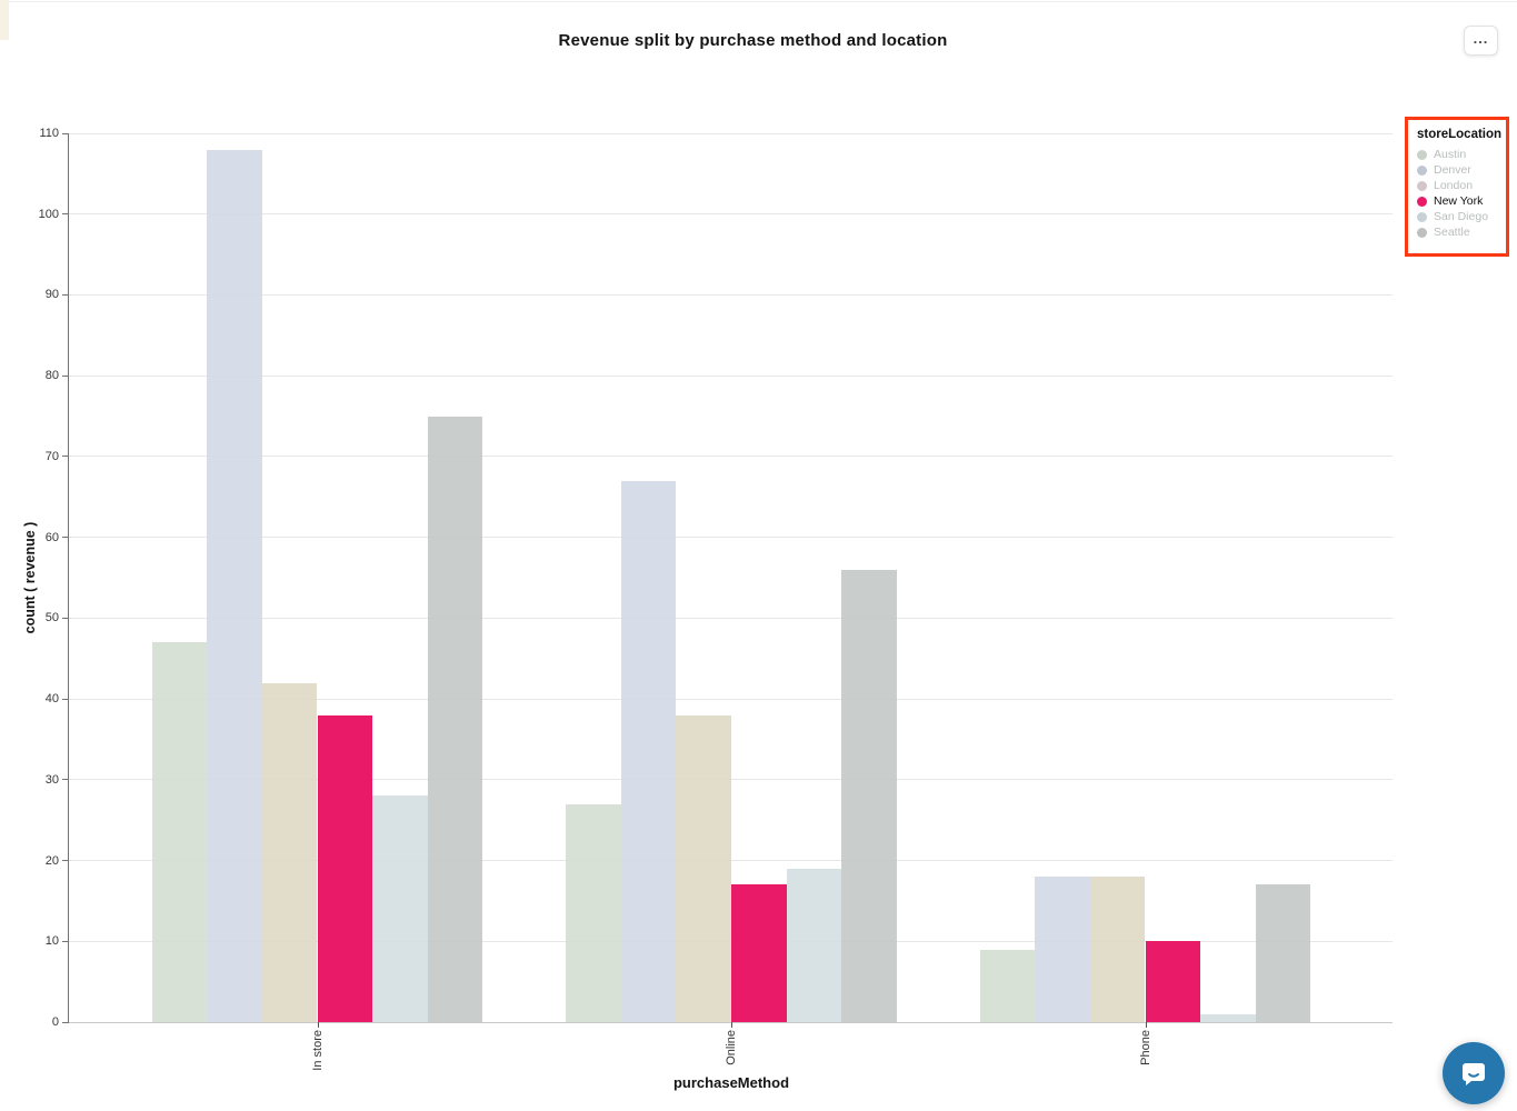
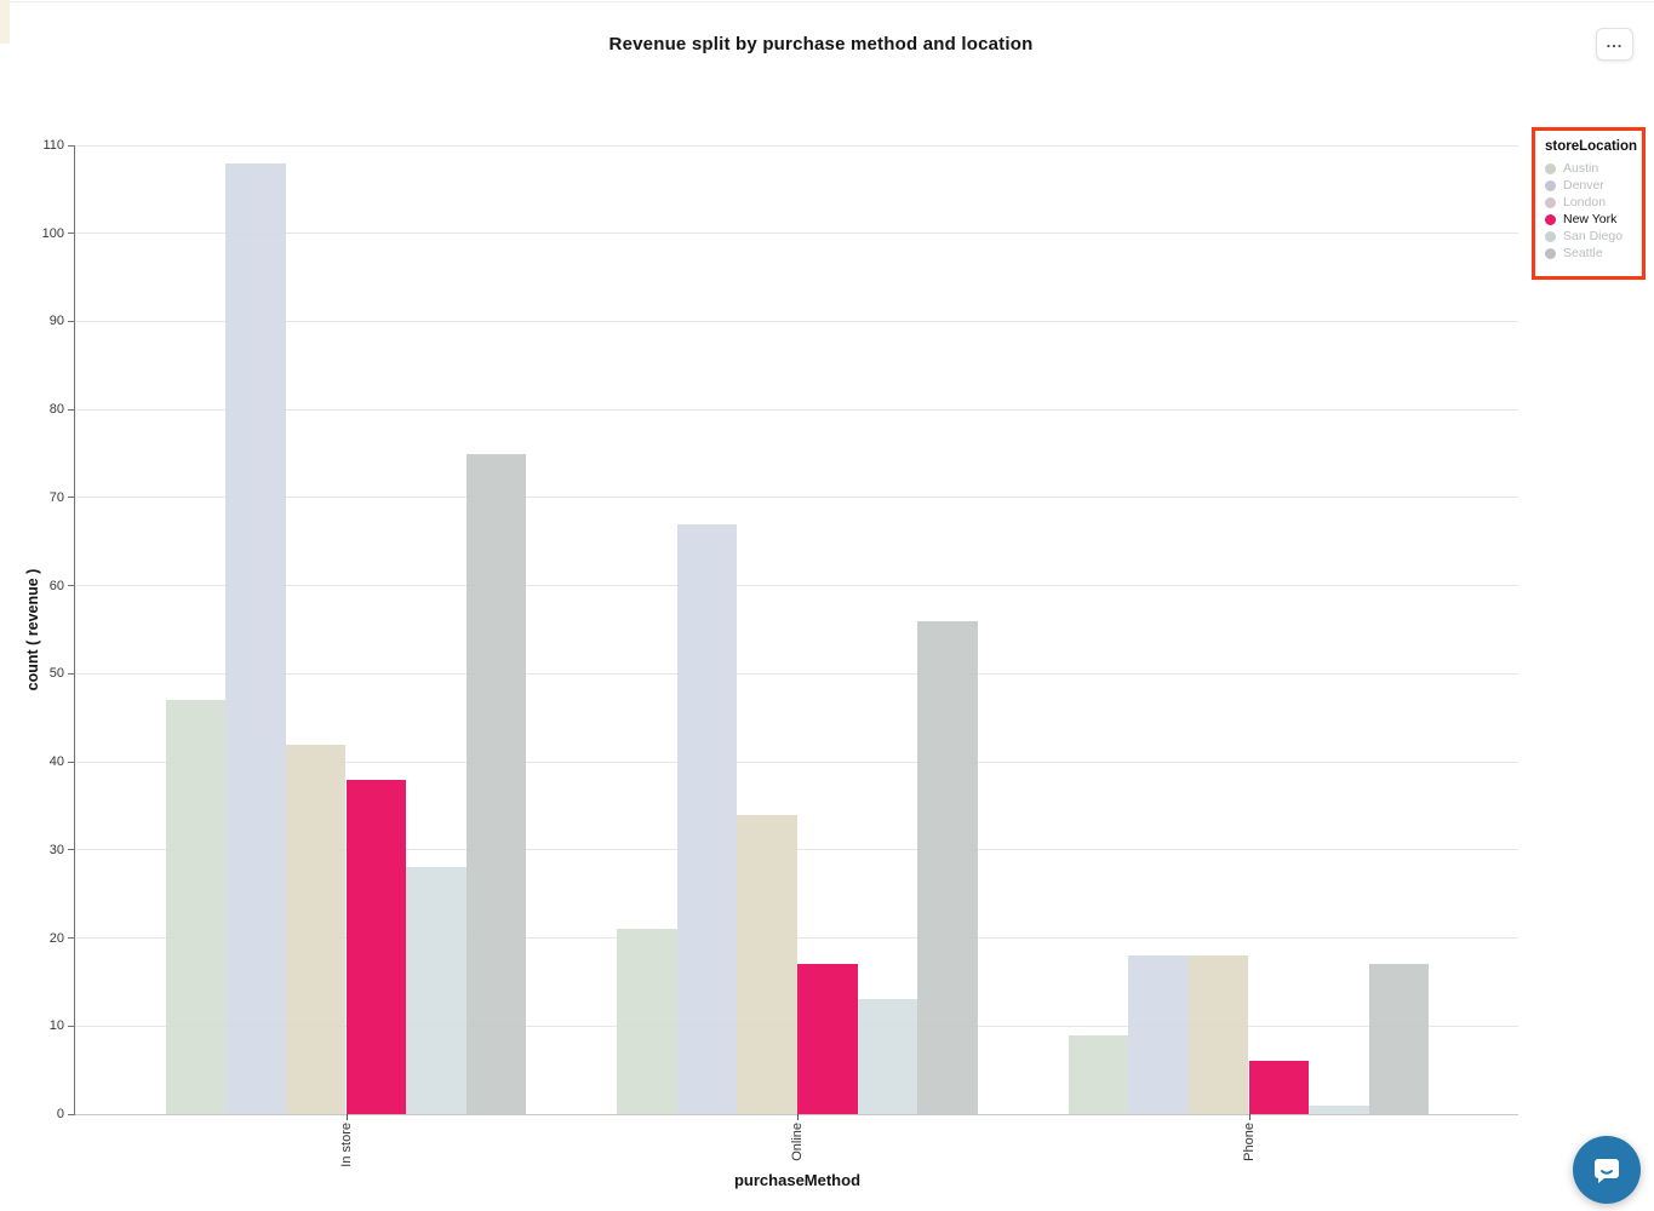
Austin/Online: 27 -> 21
London/Online: 38 -> 34
San Diego/Online: 19 -> 13
New York/Phone: 10 -> 6
